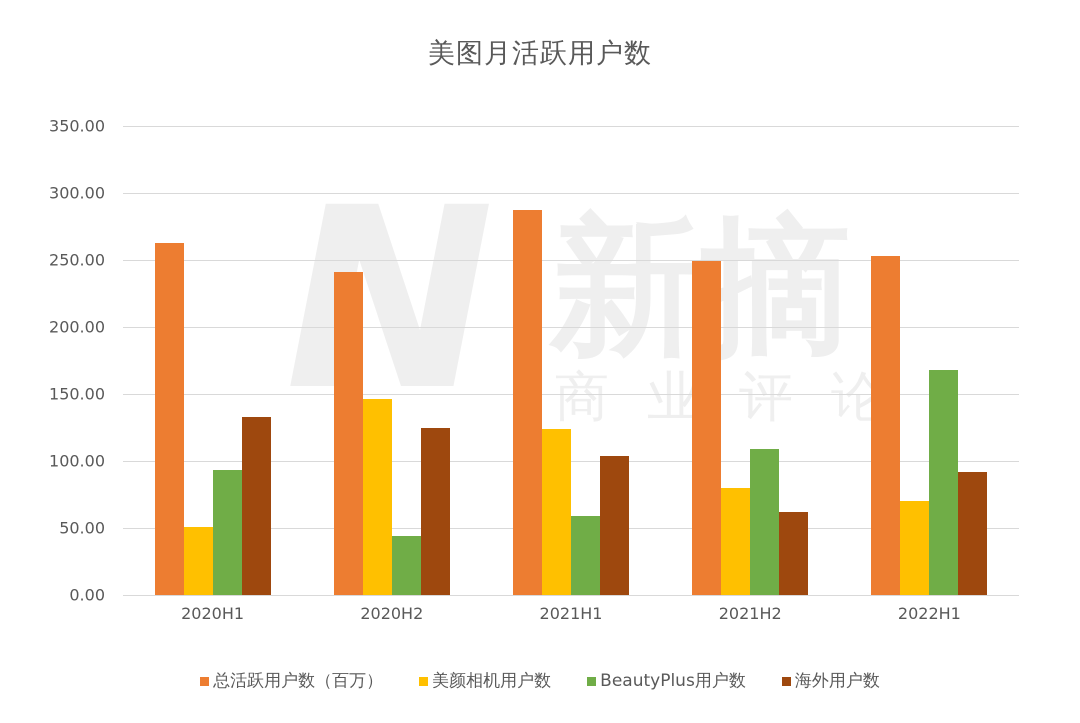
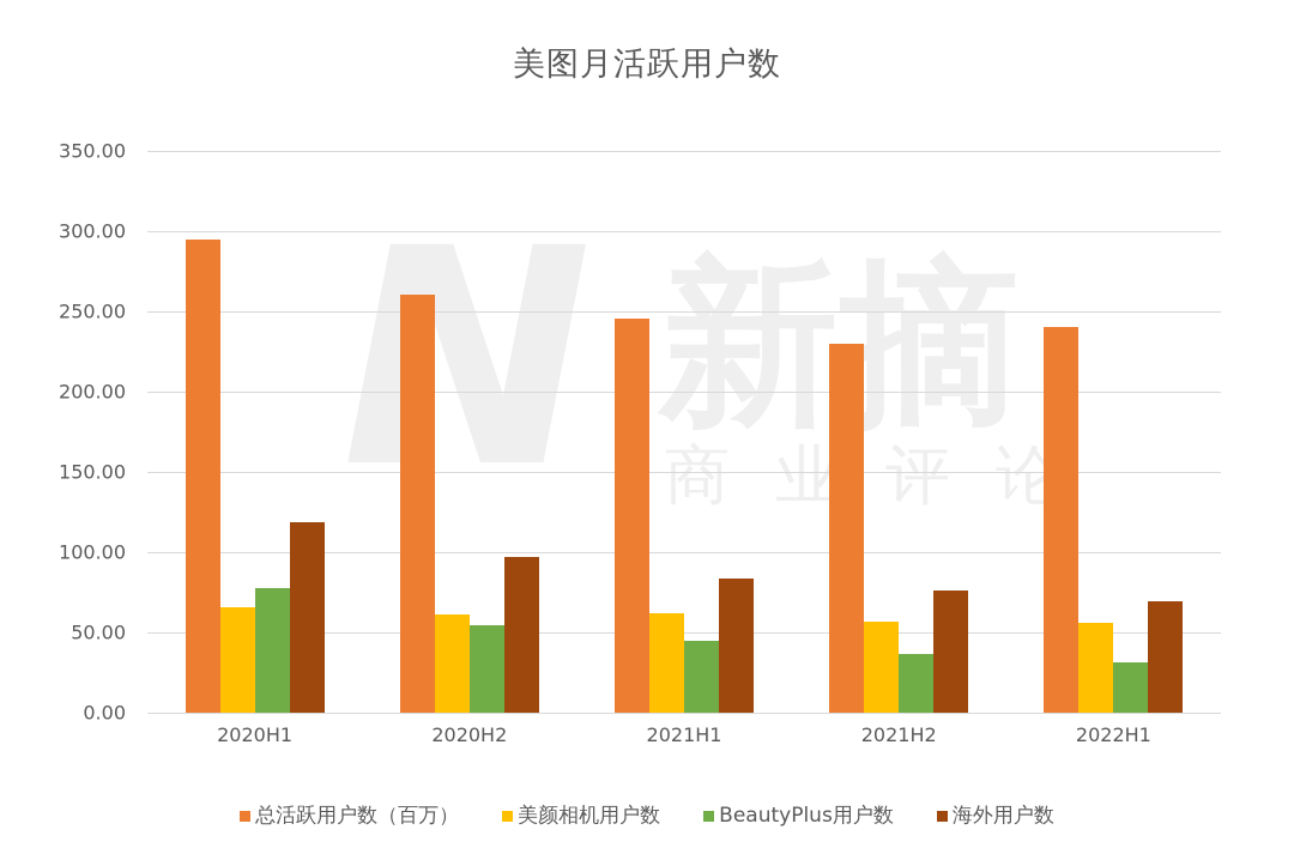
总活跃用户数（百万）/2020H1: 263 -> 295
美颜相机用户数/2020H1: 51 -> 66
BeautyPlus用户数/2020H1: 93 -> 78
海外用户数/2020H1: 133 -> 119
总活跃用户数（百万）/2020H2: 241 -> 260
美颜相机用户数/2020H2: 146 -> 61
BeautyPlus用户数/2020H2: 44 -> 54
海外用户数/2020H2: 125 -> 97
总活跃用户数（百万）/2021H1: 287 -> 246
美颜相机用户数/2021H1: 124 -> 62
BeautyPlus用户数/2021H1: 59 -> 45
海外用户数/2021H1: 104 -> 84
总活跃用户数（百万）/2021H2: 249 -> 230
美颜相机用户数/2021H2: 80 -> 57
BeautyPlus用户数/2021H2: 109 -> 37
海外用户数/2021H2: 62 -> 76
总活跃用户数（百万）/2022H1: 253 -> 240
美颜相机用户数/2022H1: 70 -> 56
BeautyPlus用户数/2022H1: 168 -> 31
海外用户数/2022H1: 92 -> 69
